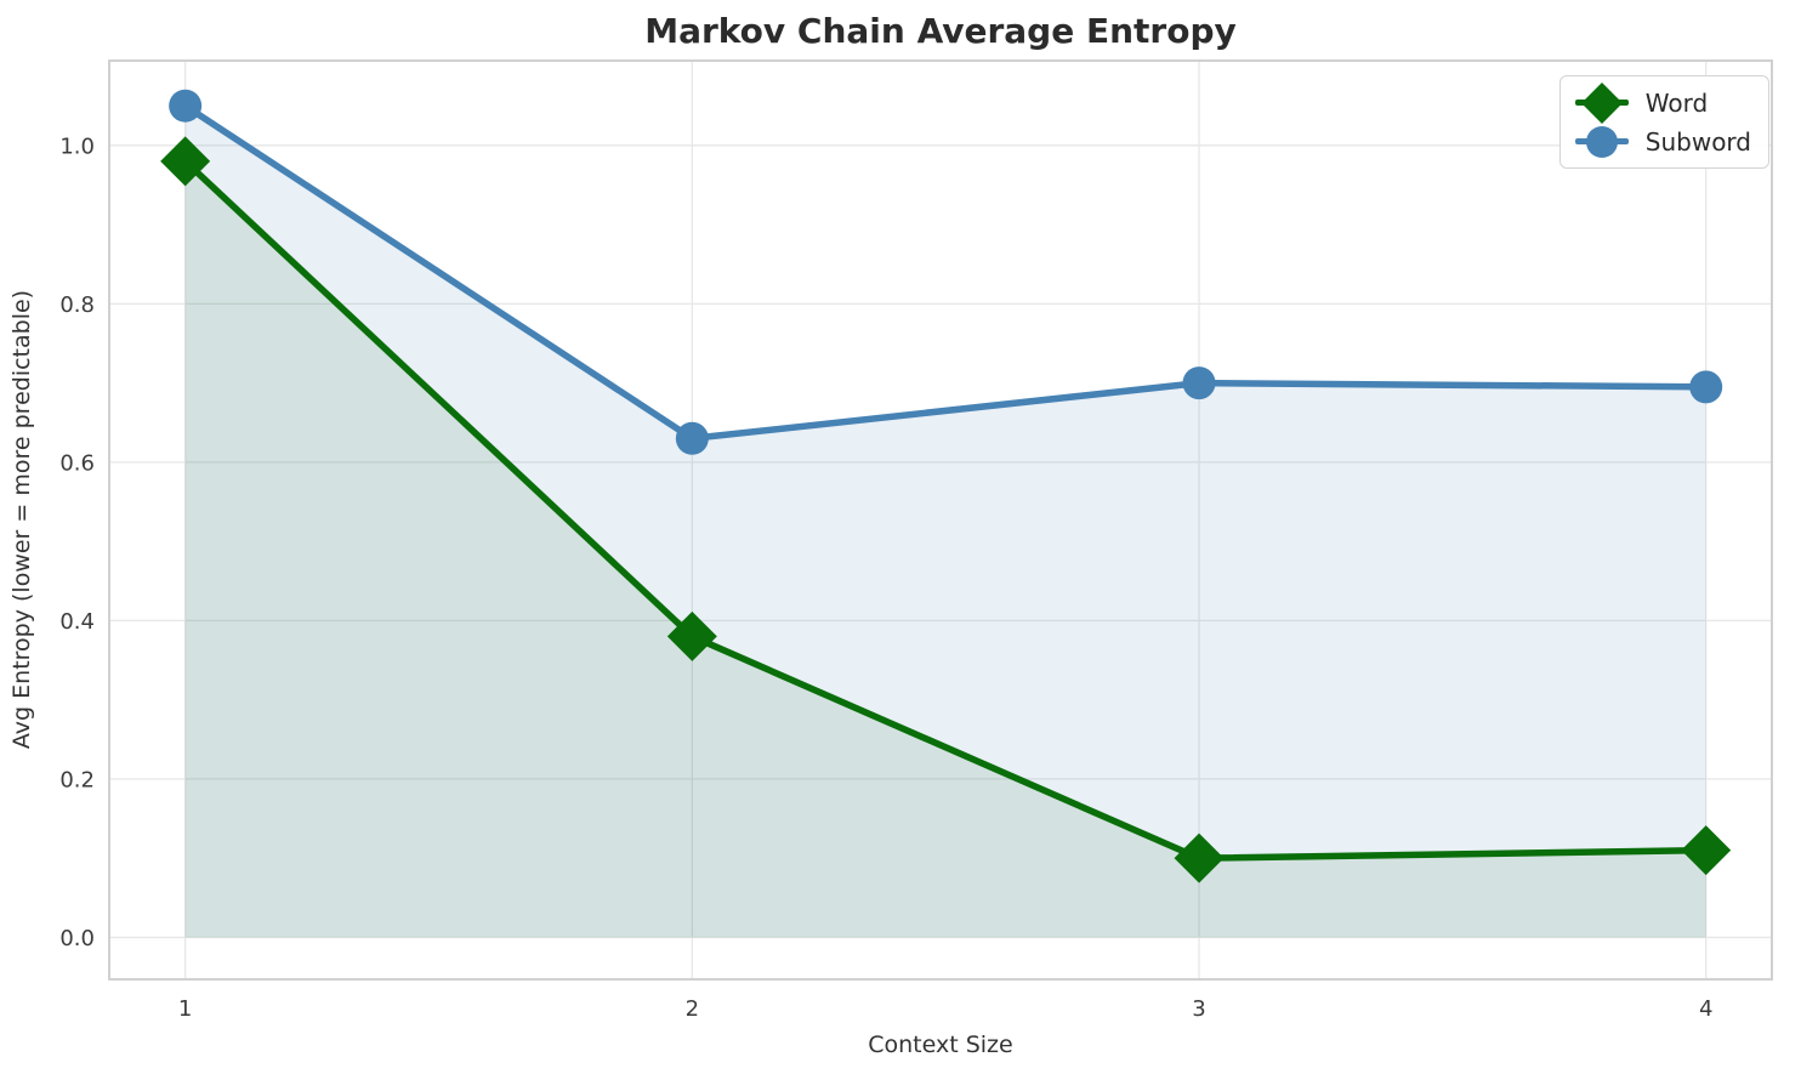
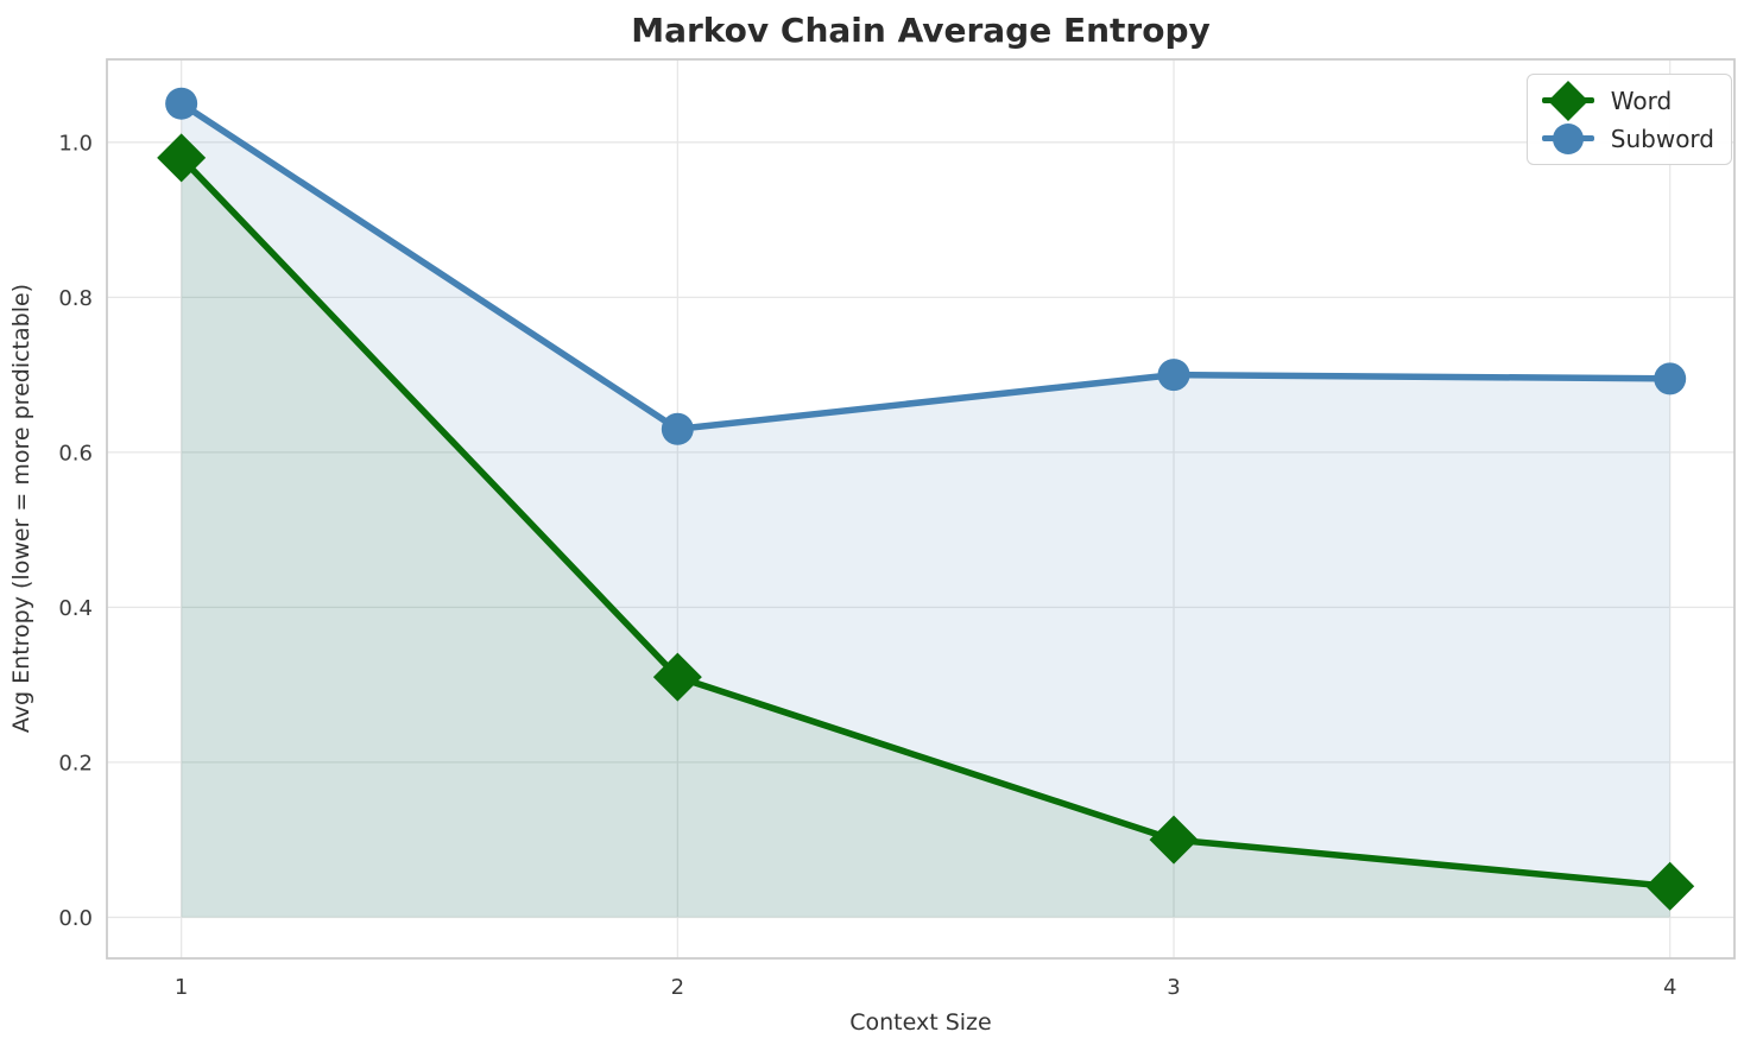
Word/2: 0.38 -> 0.31
Word/4: 0.11 -> 0.04
